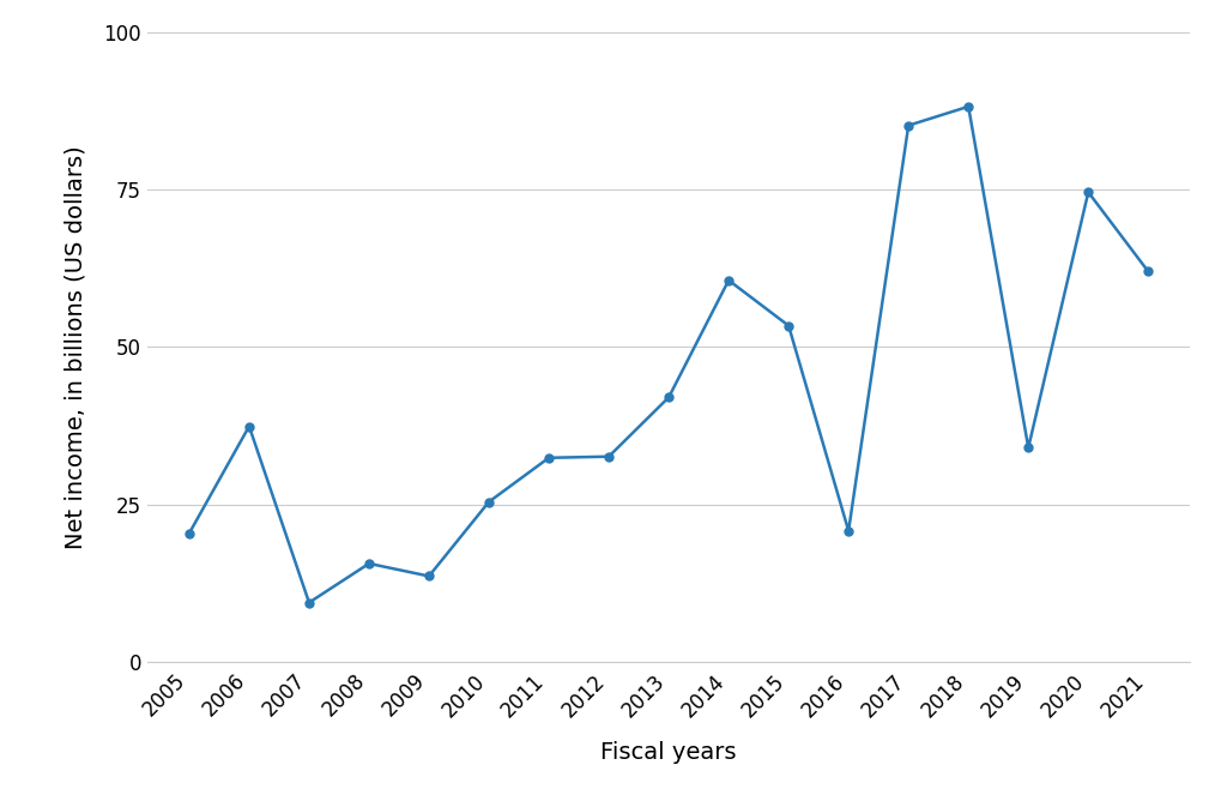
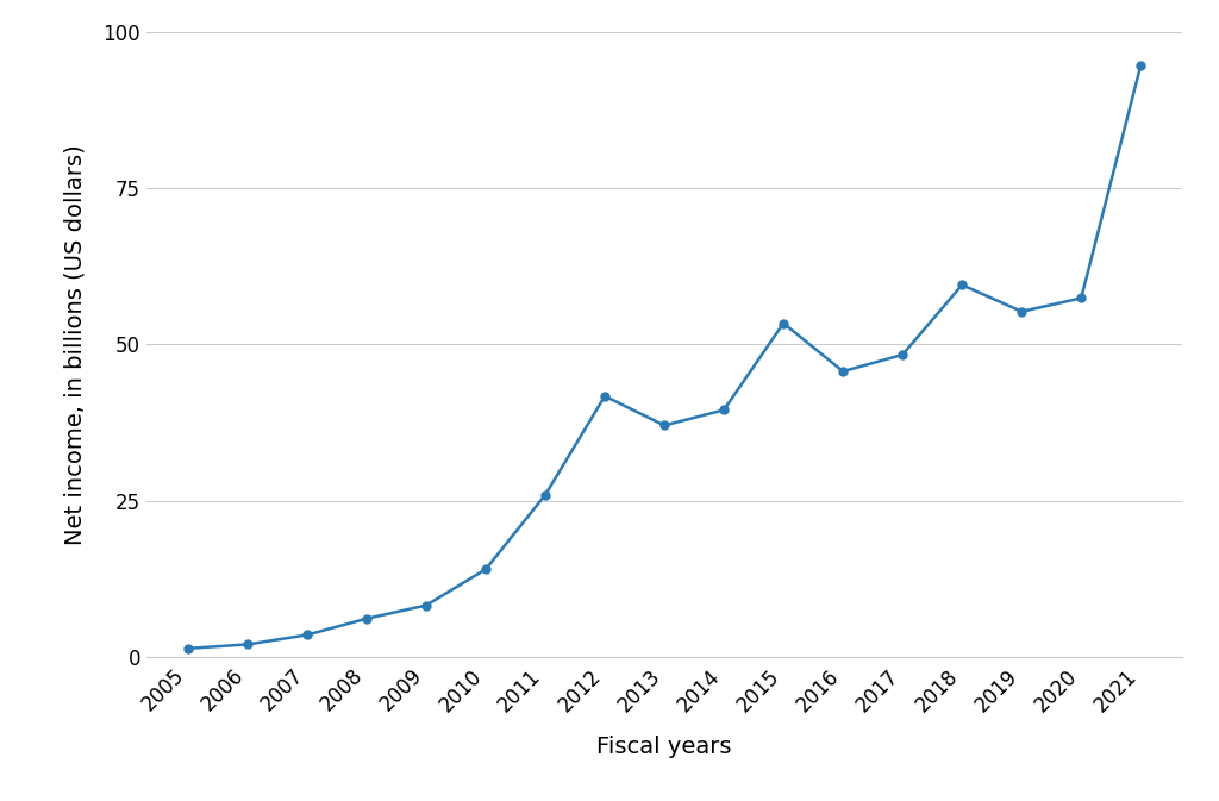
2005: 20.4 -> 1.3
2006: 37.4 -> 2.0
2007: 9.4 -> 3.5
2008: 15.6 -> 6.1
2009: 13.6 -> 8.2
2010: 25.4 -> 14.0
2011: 32.4 -> 25.9
2012: 32.6 -> 41.7
2013: 42.0 -> 37.0
2014: 60.6 -> 39.5
2016: 20.8 -> 45.7
2017: 85.2 -> 48.4
2018: 88.2 -> 59.5
2019: 34.0 -> 55.3
2020: 74.6 -> 57.4
2021: 62.0 -> 94.7
